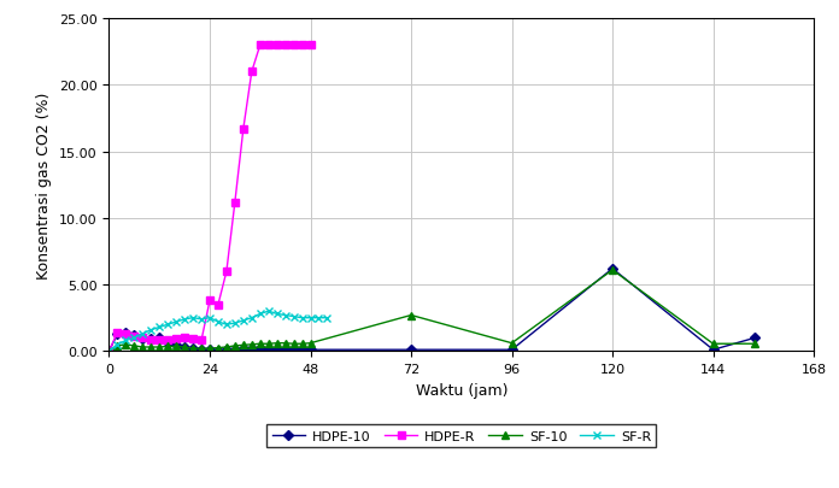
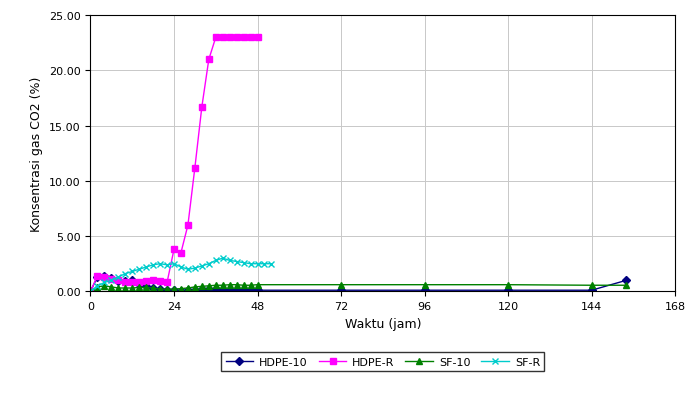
SF-10/72: 2.7 -> 0.6
HDPE-10/120: 6.2 -> 0.1
SF-10/120: 6.1 -> 0.6
